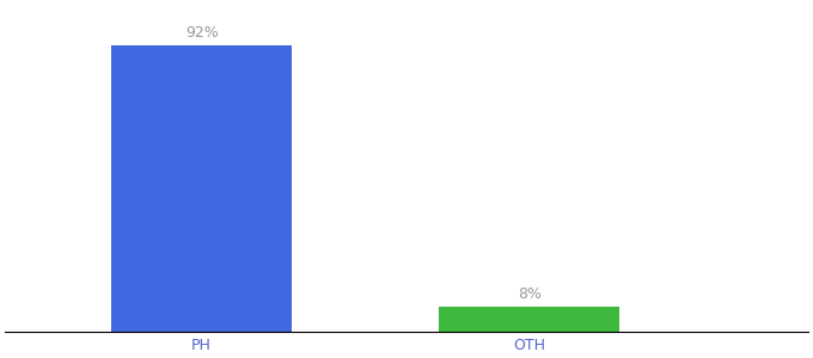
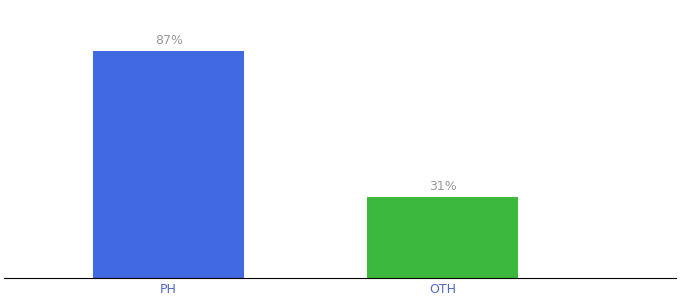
PH: 92% -> 87%
OTH: 8% -> 31%
